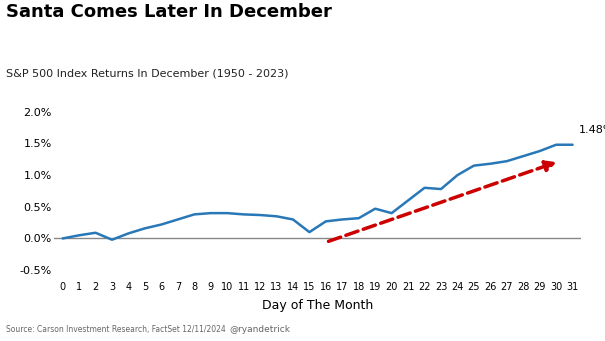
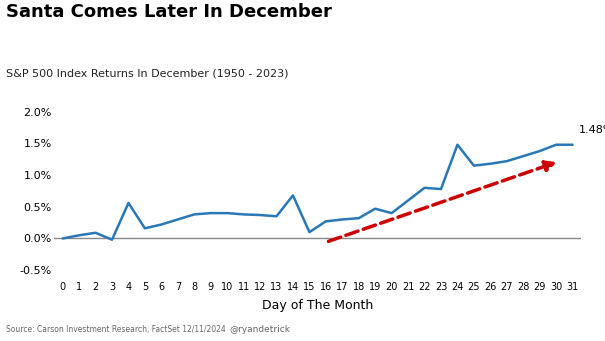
4: 0.08% -> 0.56%
14: 0.30% -> 0.68%
24: 1.00% -> 1.48%
